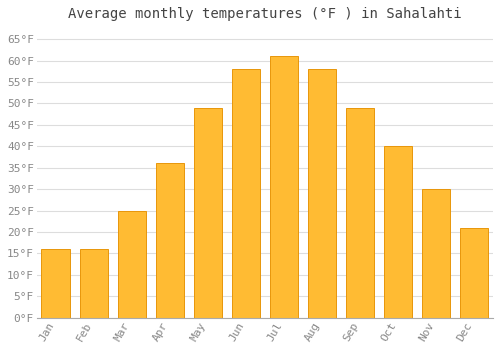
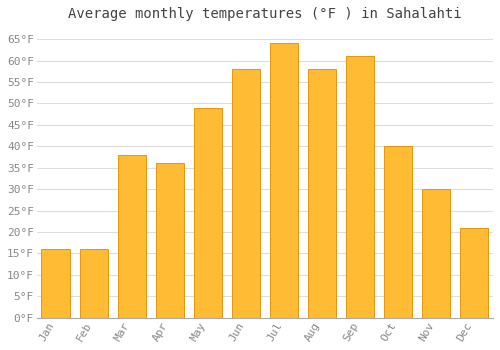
Mar: 25°F -> 38°F
Jul: 61°F -> 64°F
Sep: 49°F -> 61°F
